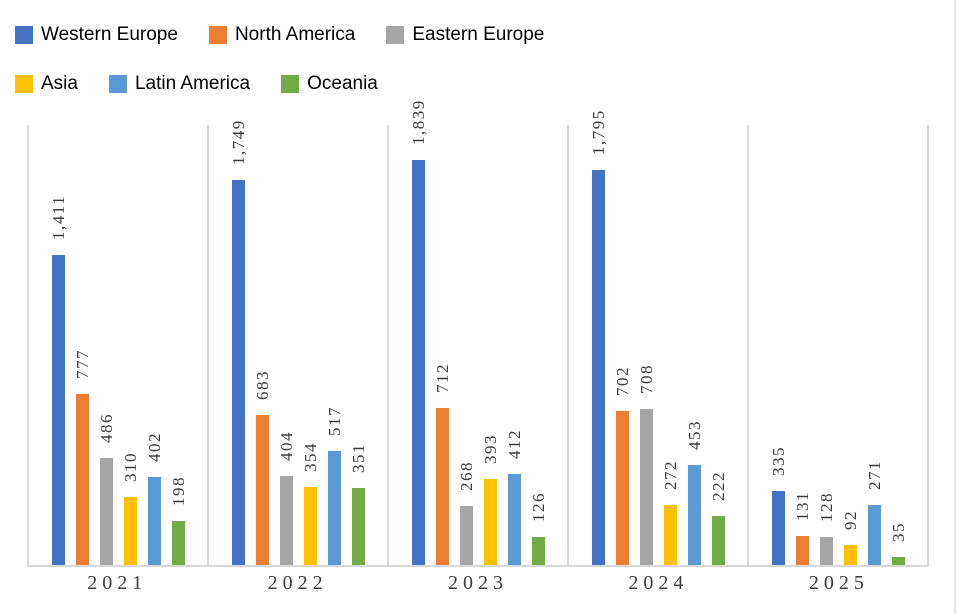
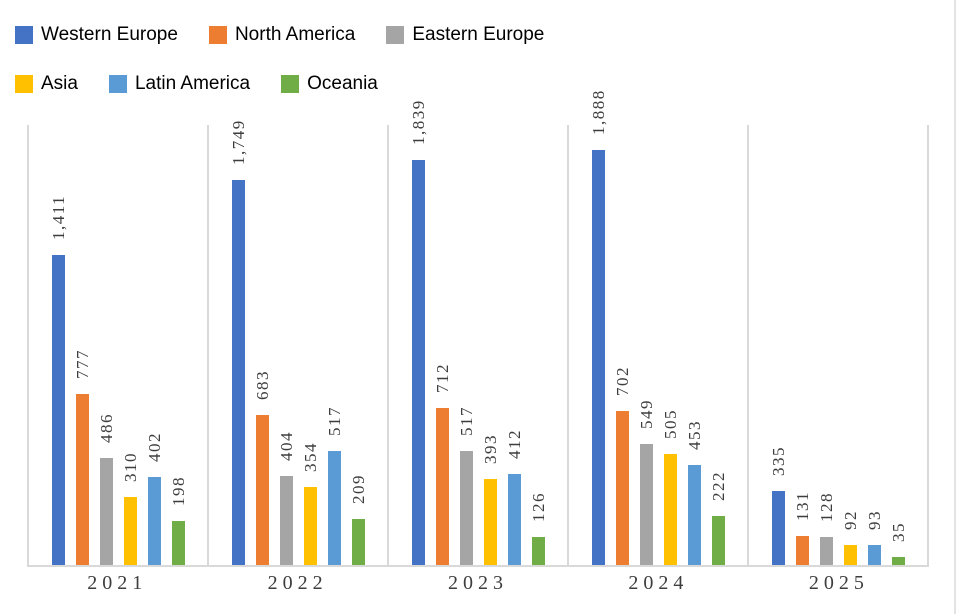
Oceania/2022: 351 -> 209
Eastern Europe/2023: 268 -> 517
Western Europe/2024: 1,795 -> 1,888
Eastern Europe/2024: 708 -> 549
Asia/2024: 272 -> 505
Latin America/2025: 271 -> 93
